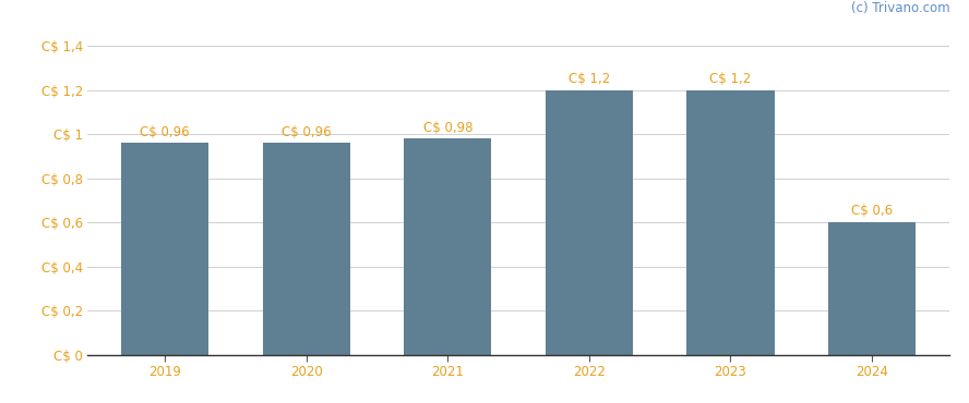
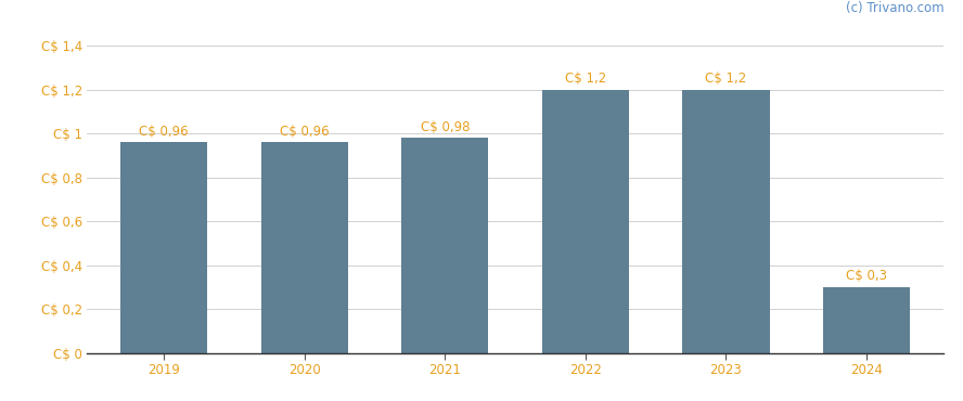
2024: 0,6 -> 0,3
